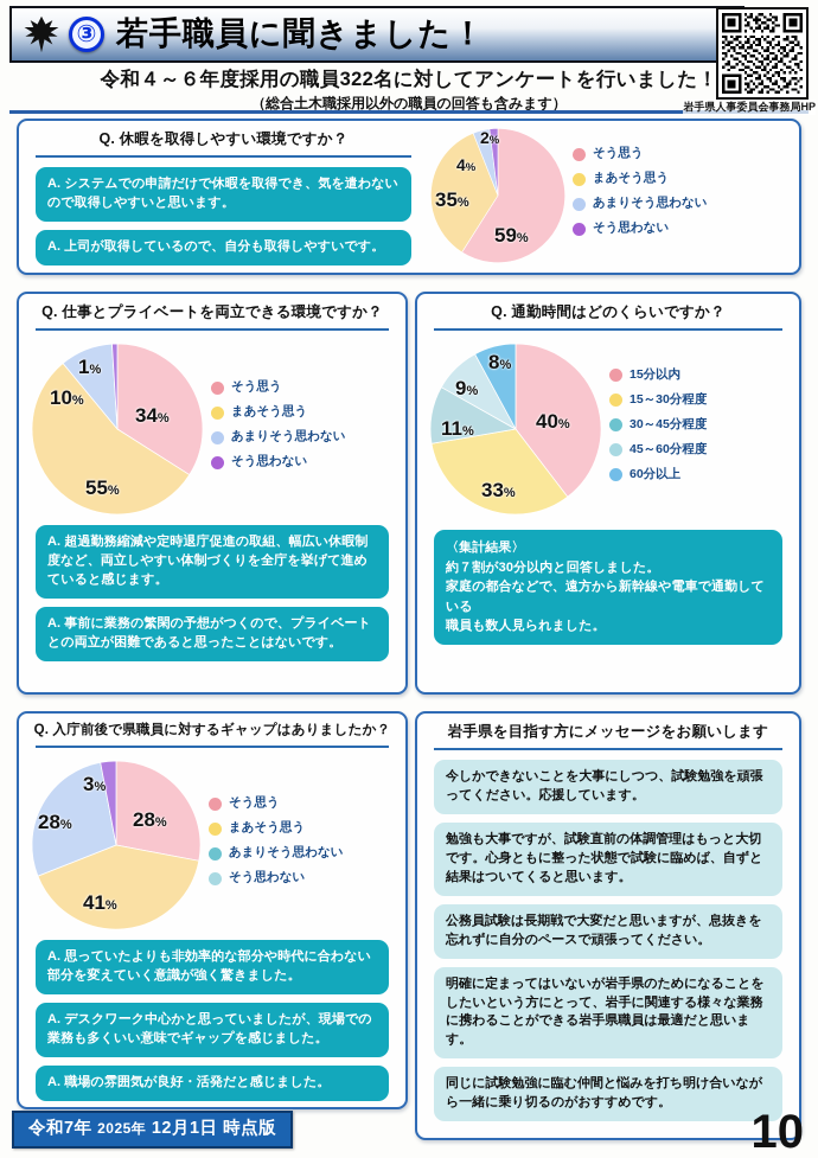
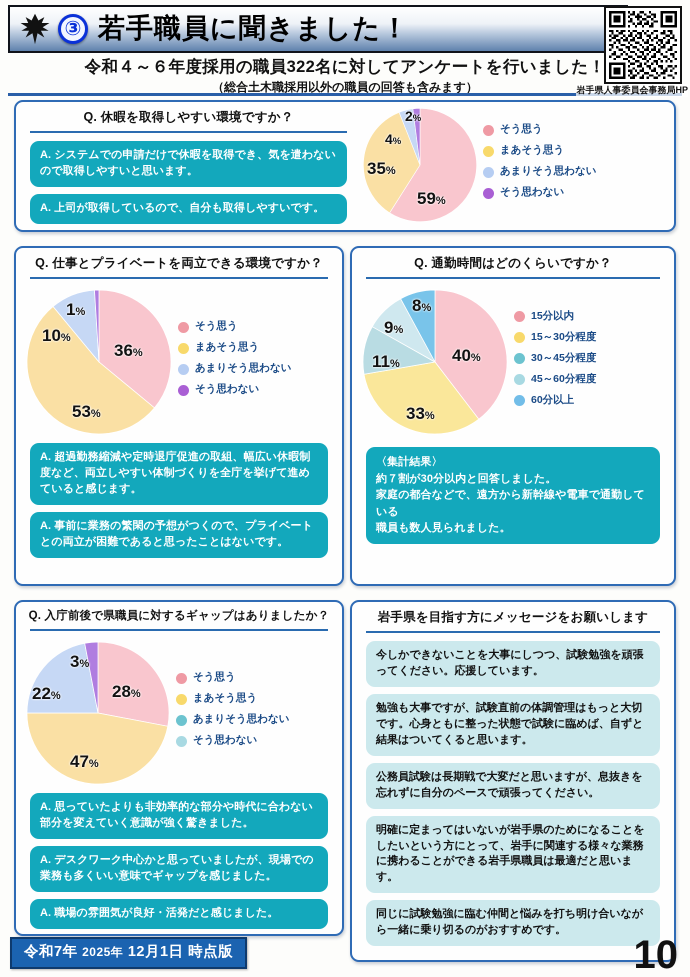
Q. 仕事とプライベートを両立できる環境ですか？/そう思う: 34 -> 36
Q. 仕事とプライベートを両立できる環境ですか？/まあそう思う: 55 -> 53
Q. 入庁前後で県職員に対するギャップはありましたか？/まあそう思う: 41 -> 47
Q. 入庁前後で県職員に対するギャップはありましたか？/あまりそう思わない: 28 -> 22
